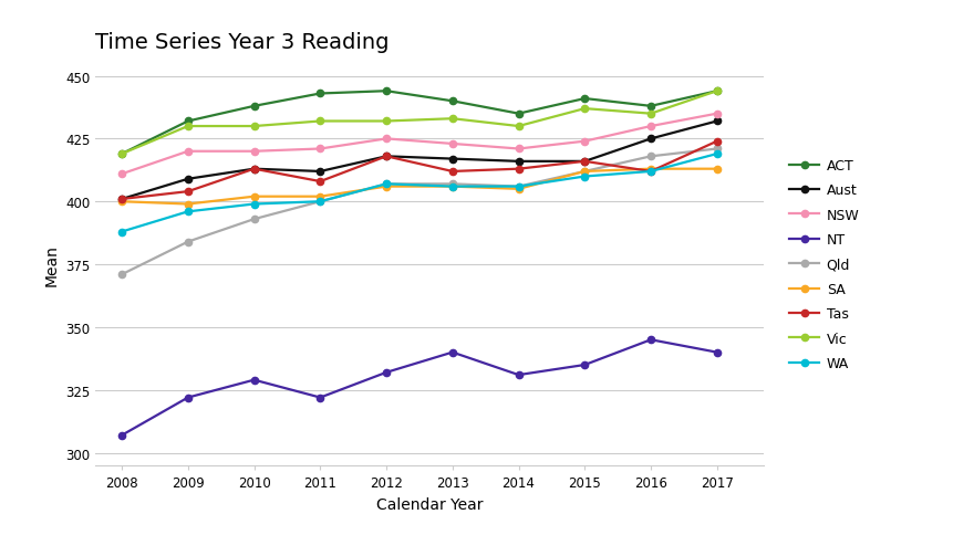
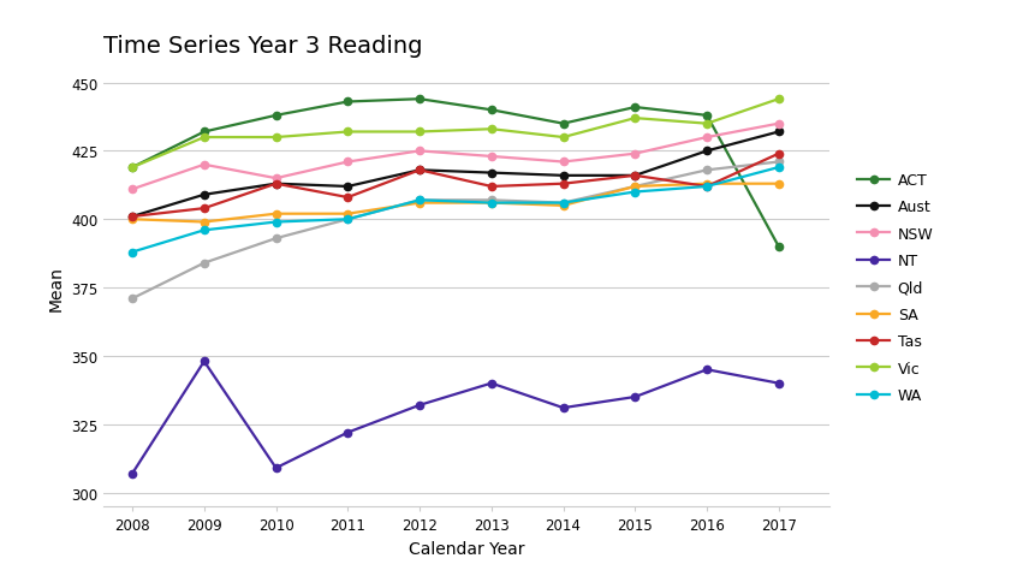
NT/2009: 322 -> 348
NSW/2010: 420 -> 415
NT/2010: 329 -> 309
ACT/2017: 444 -> 390
